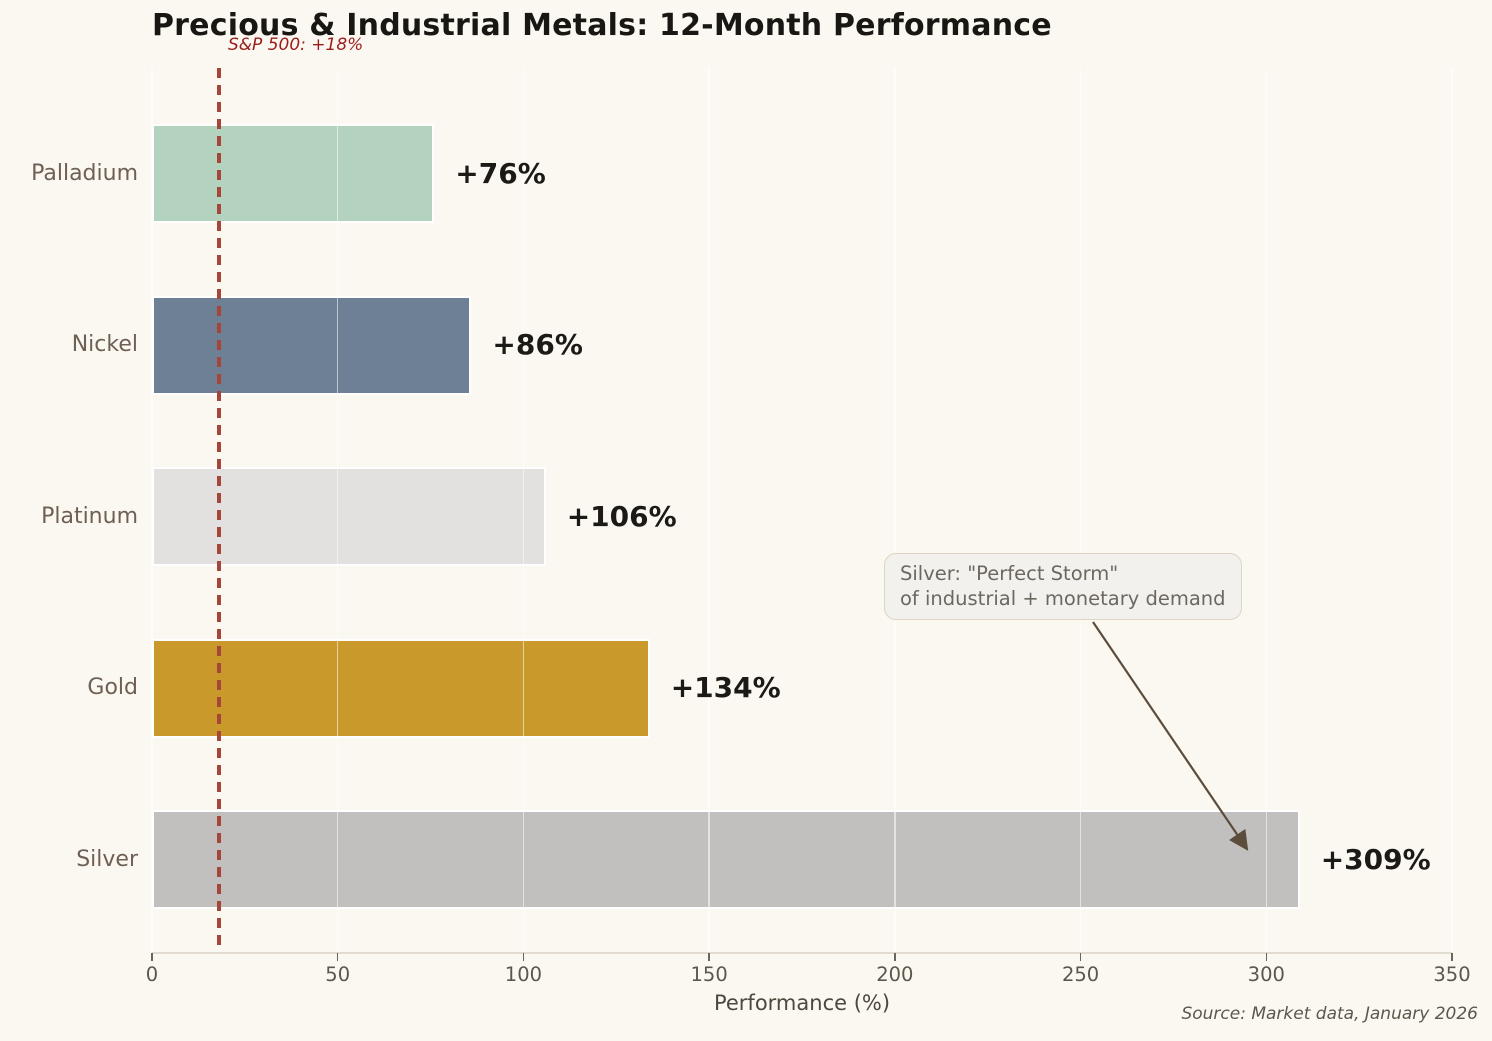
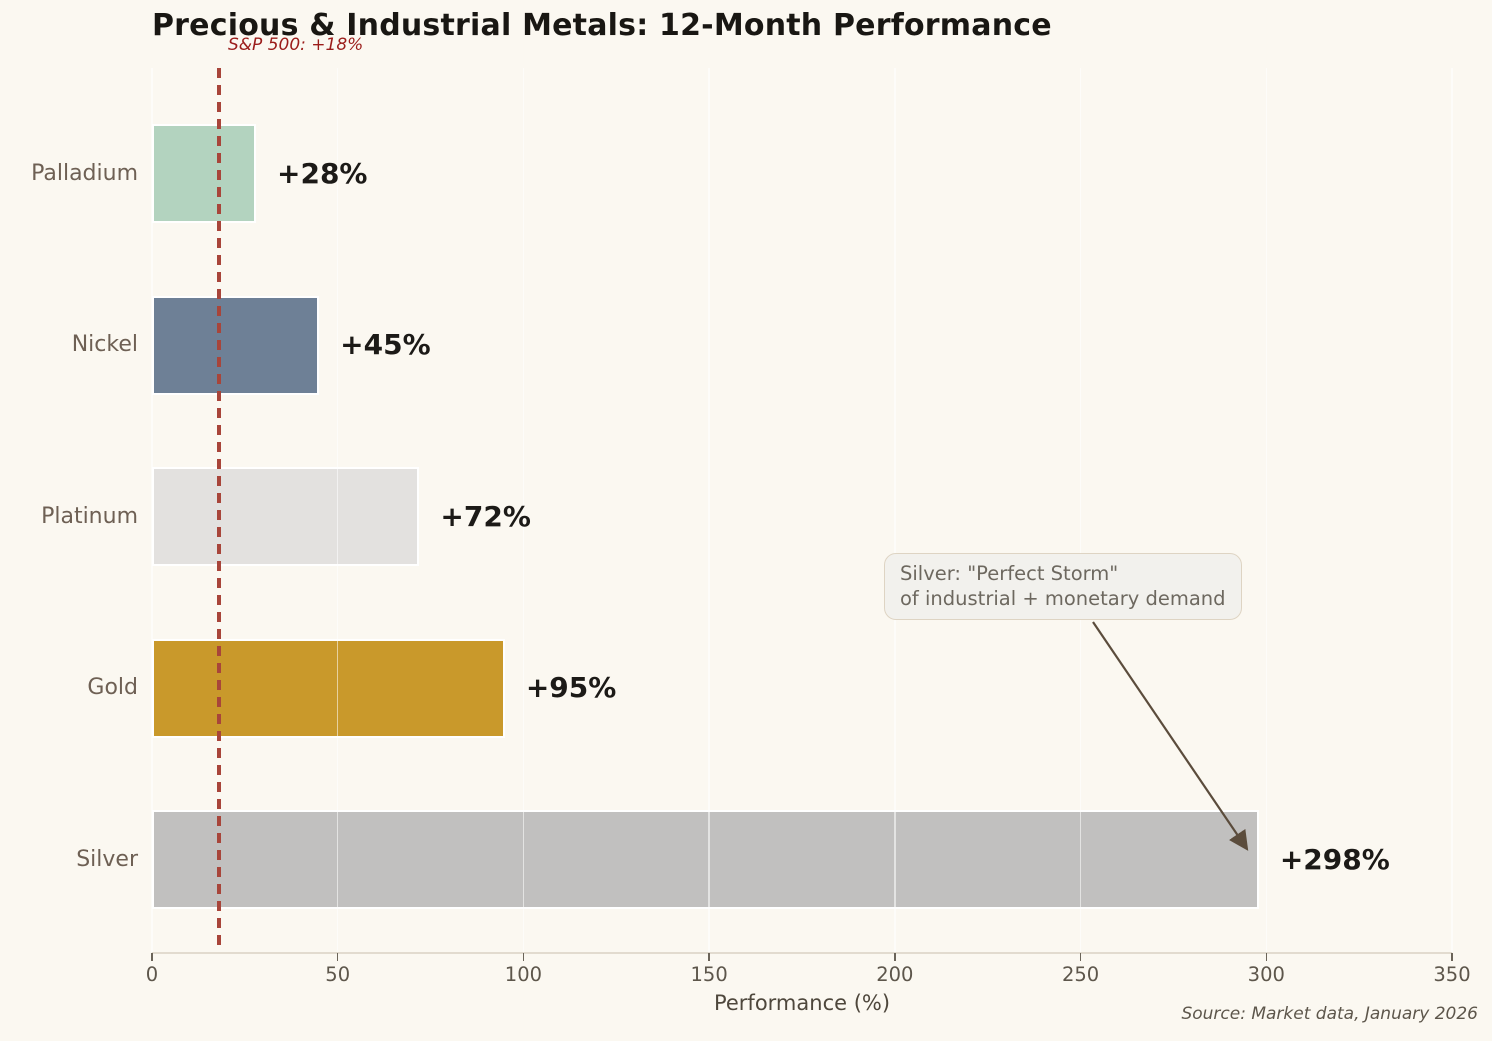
Palladium: +76% -> +28%
Nickel: +86% -> +45%
Platinum: +106% -> +72%
Gold: +134% -> +95%
Silver: +309% -> +298%
